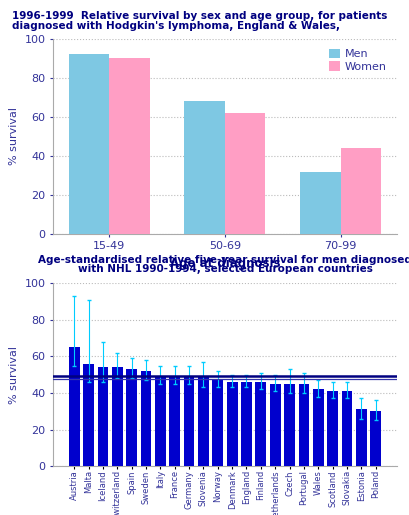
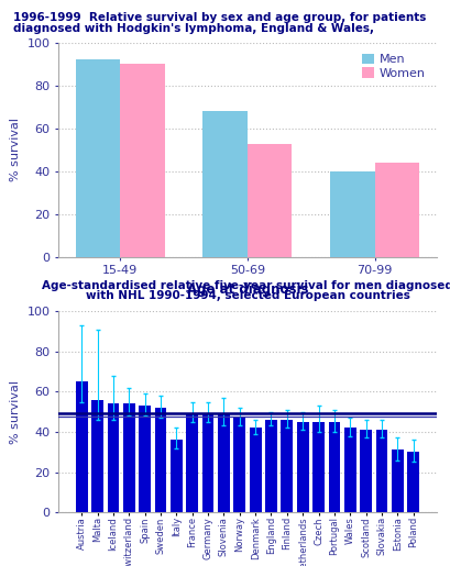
Women/50-69: 62 -> 53
Men/70-99: 32 -> 40
Italy: 49 -> 36
Denmark: 46 -> 42
